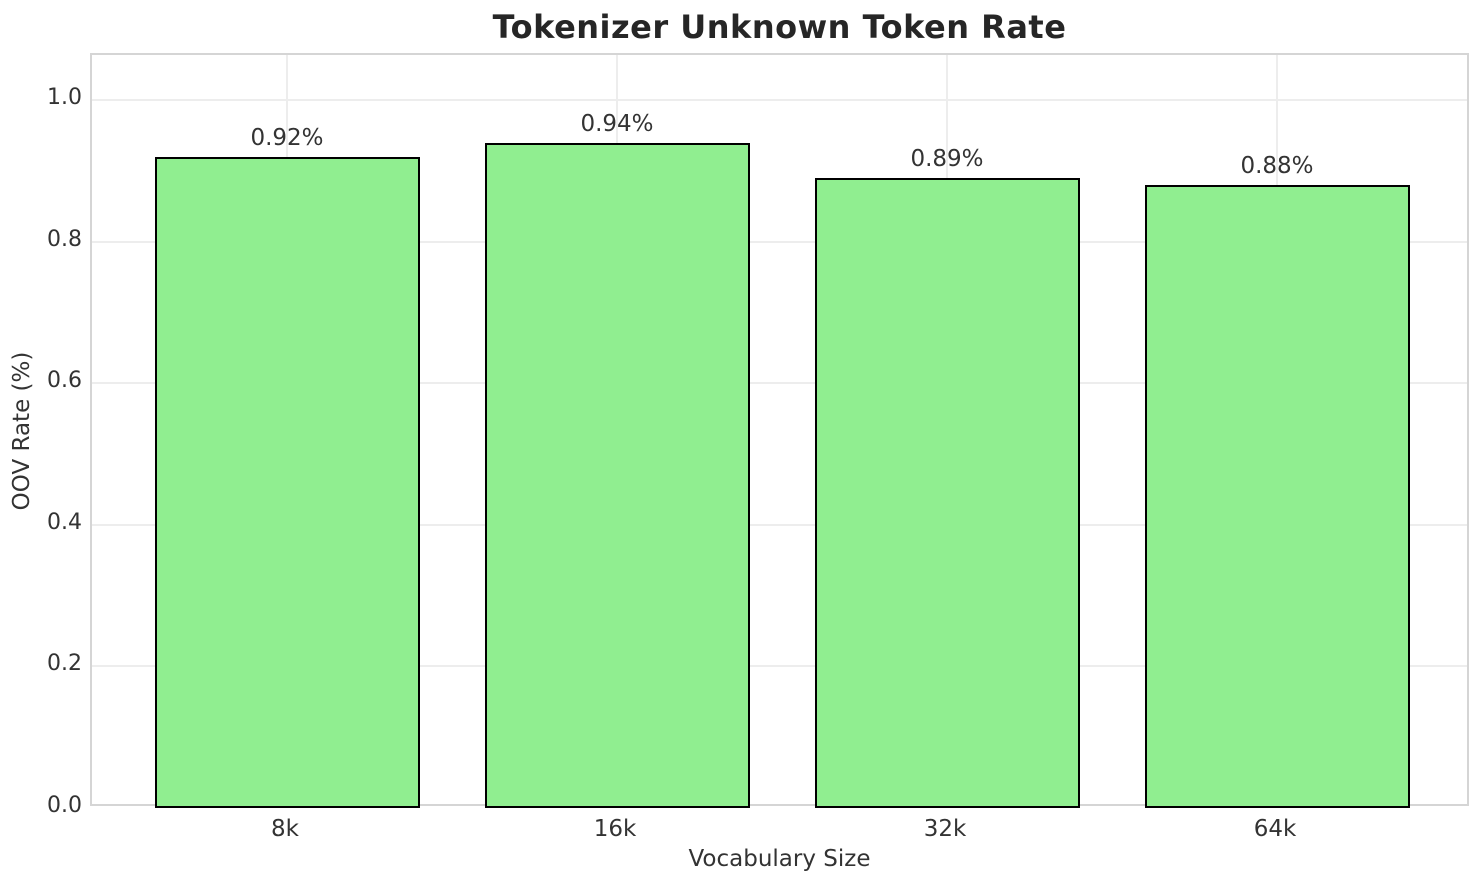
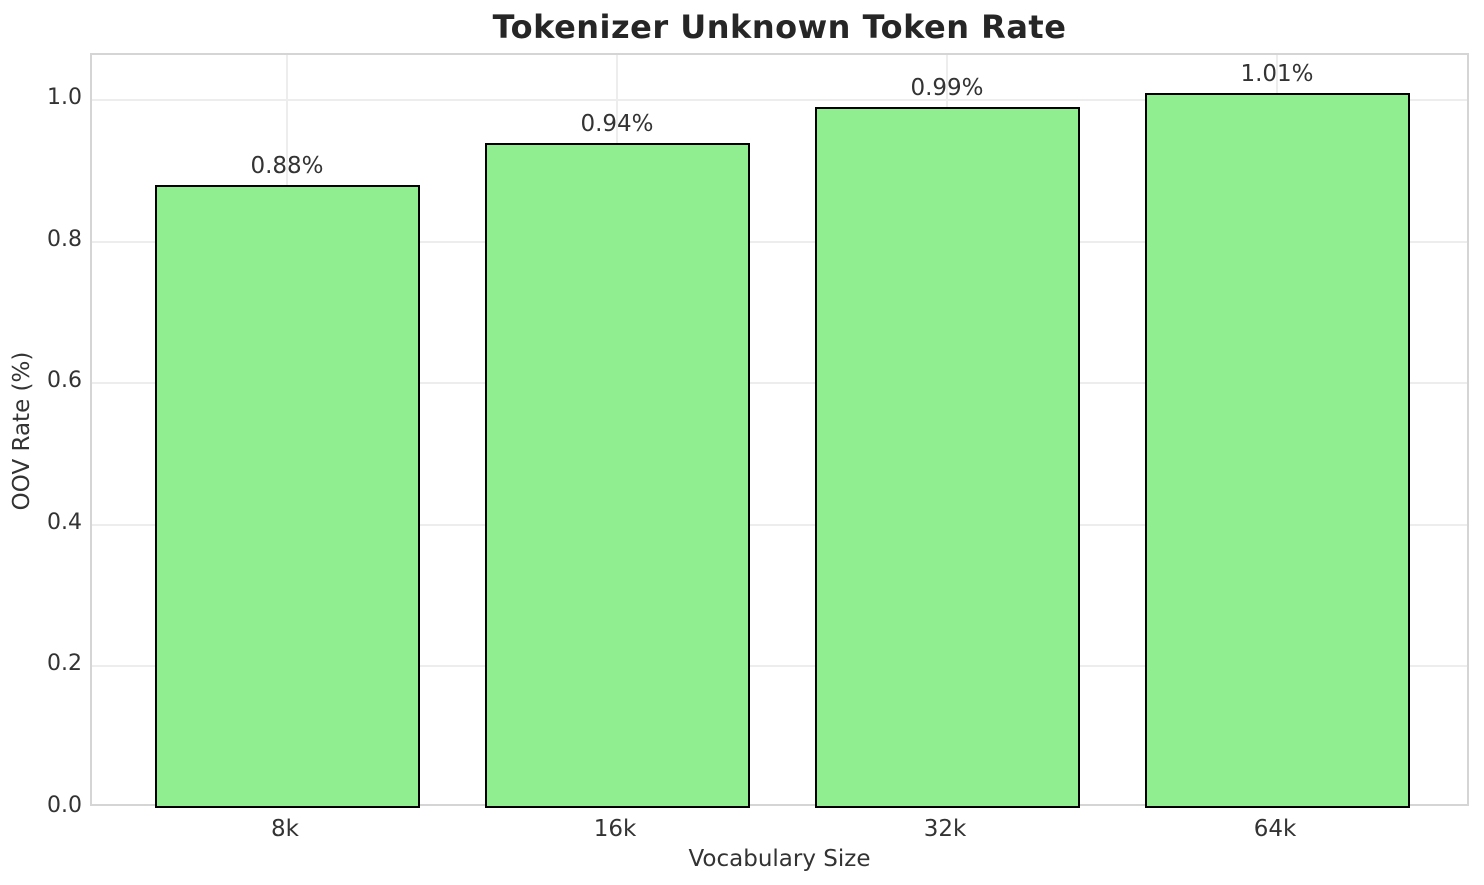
8k: 0.92% -> 0.88%
32k: 0.89% -> 0.99%
64k: 0.88% -> 1.01%
